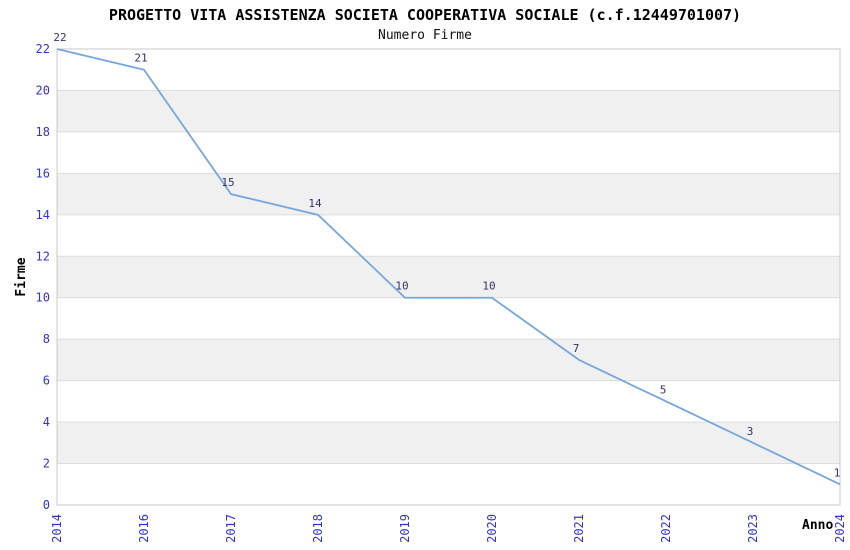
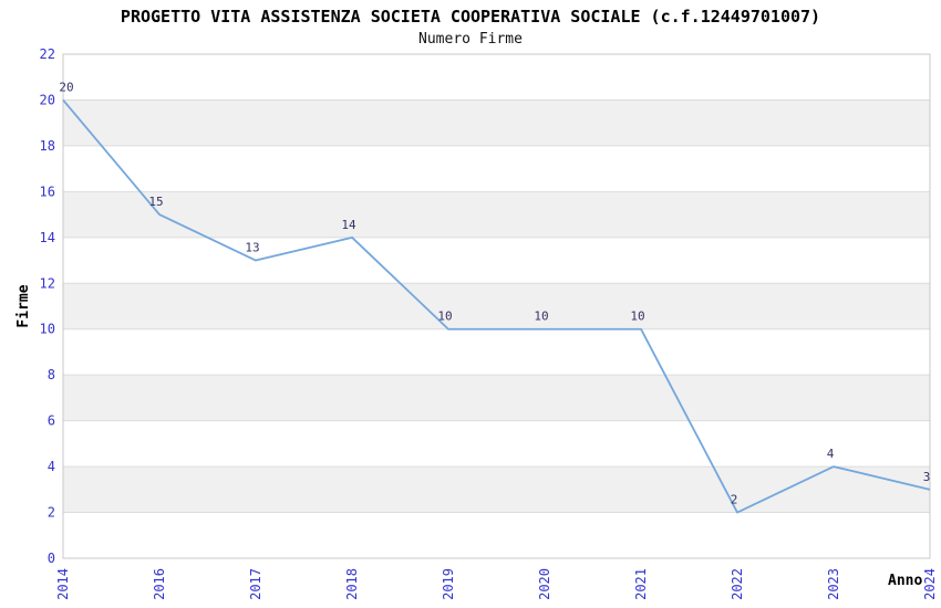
2014: 22 -> 20
2016: 21 -> 15
2017: 15 -> 13
2021: 7 -> 10
2022: 5 -> 2
2023: 3 -> 4
2024: 1 -> 3
